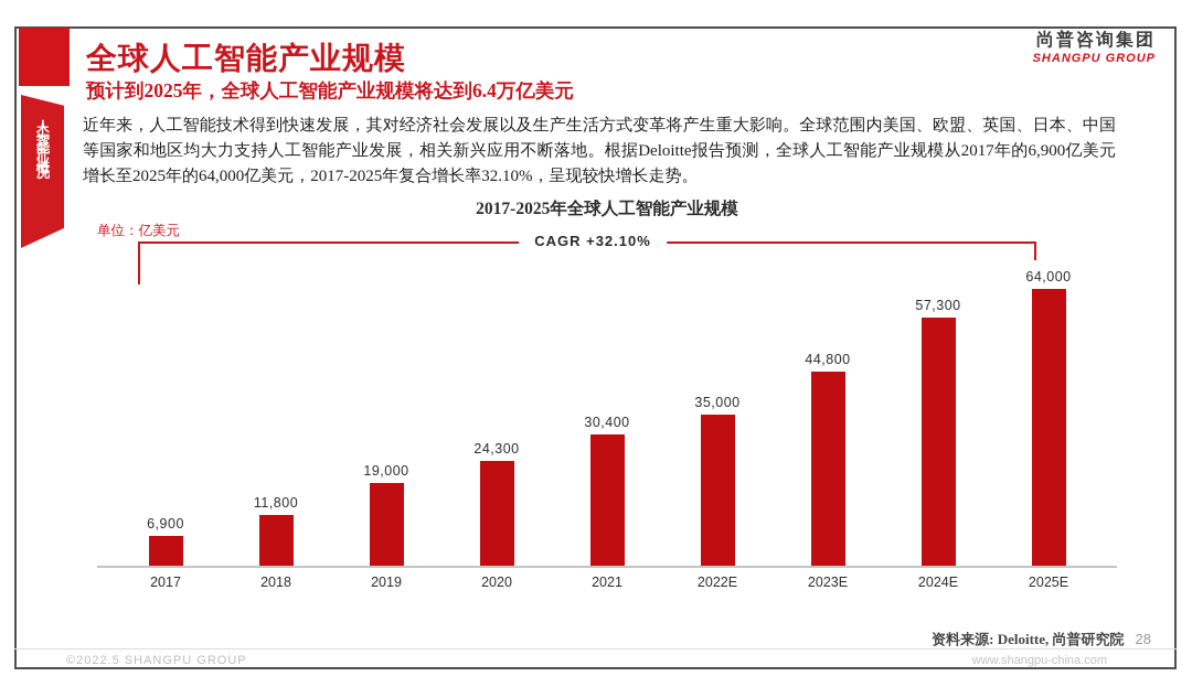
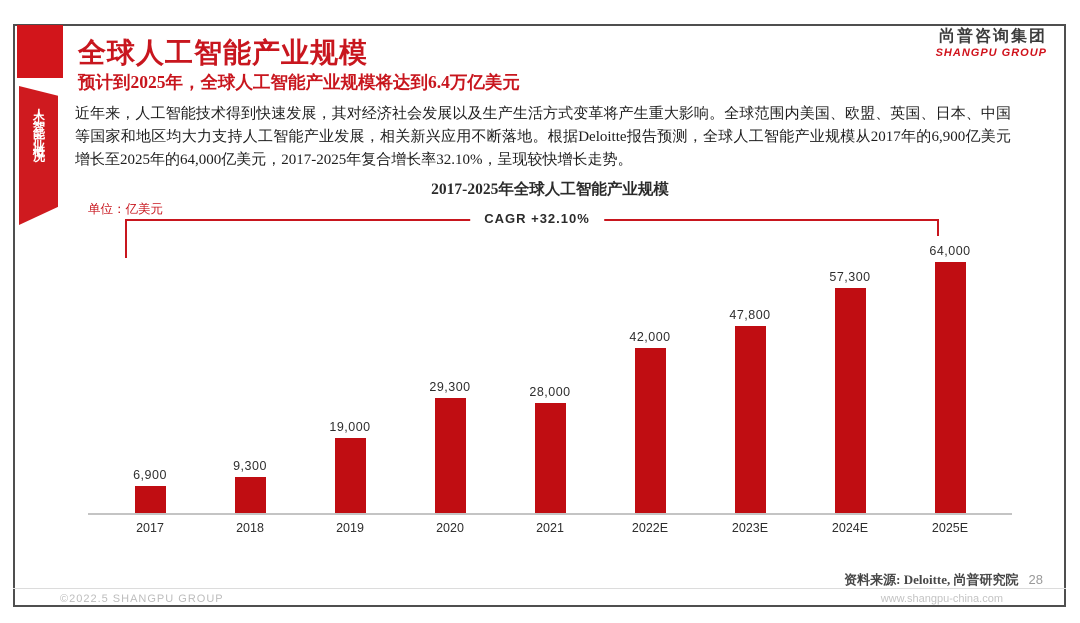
2018: 11,800 -> 9,300
2020: 24,300 -> 29,300
2021: 30,400 -> 28,000
2022E: 35,000 -> 42,000
2023E: 44,800 -> 47,800
